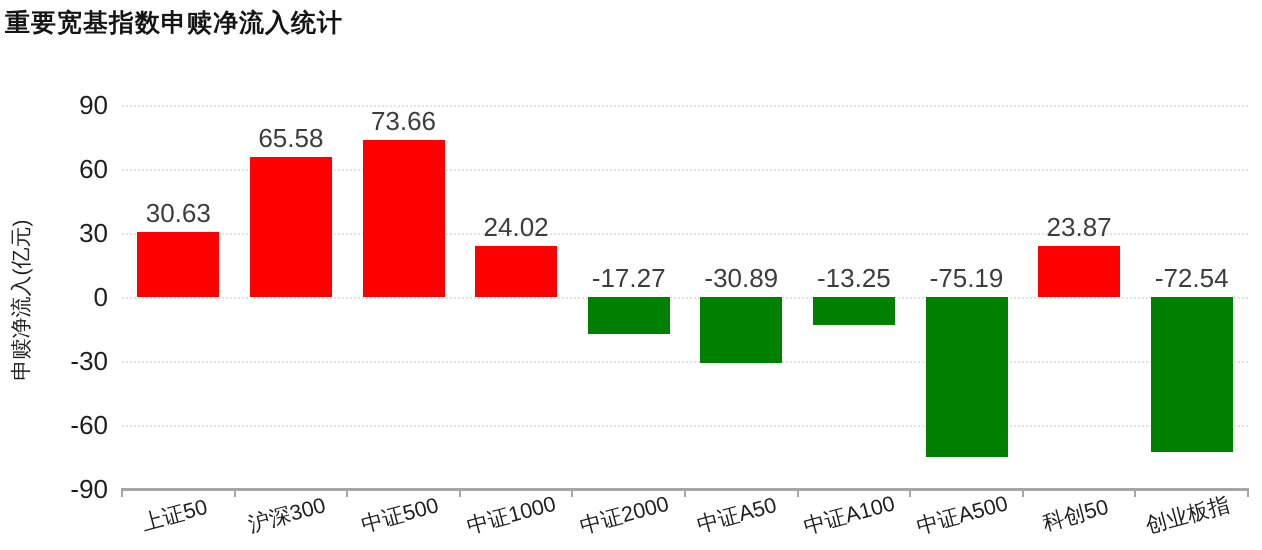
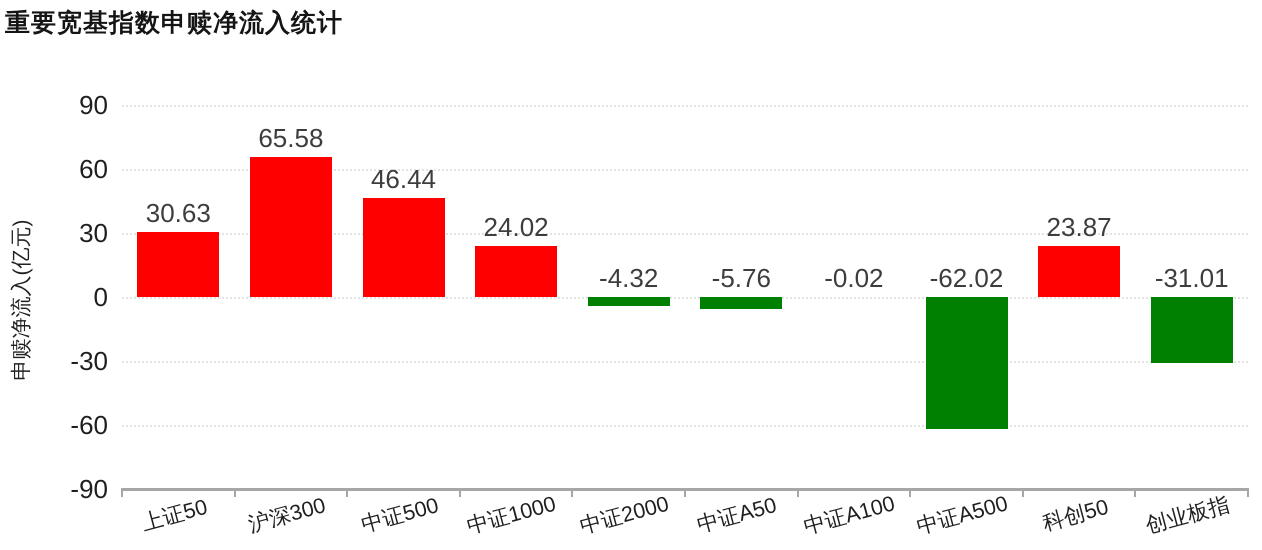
中证500: 73.66 -> 46.44
中证2000: -17.27 -> -4.32
中证A50: -30.89 -> -5.76
中证A100: -13.25 -> -0.02
中证A500: -75.19 -> -62.02
创业板指: -72.54 -> -31.01
